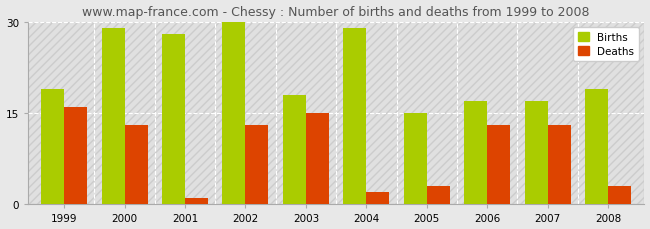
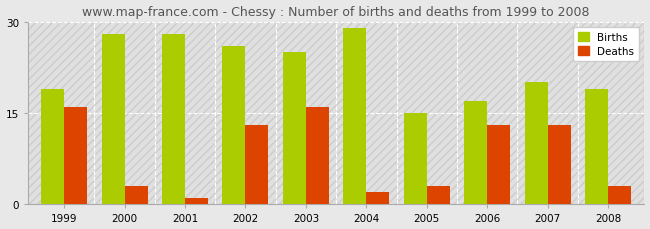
Births/2000: 29 -> 28
Deaths/2000: 13 -> 3
Births/2002: 30 -> 26
Births/2003: 18 -> 25
Deaths/2003: 15 -> 16
Births/2007: 17 -> 20
